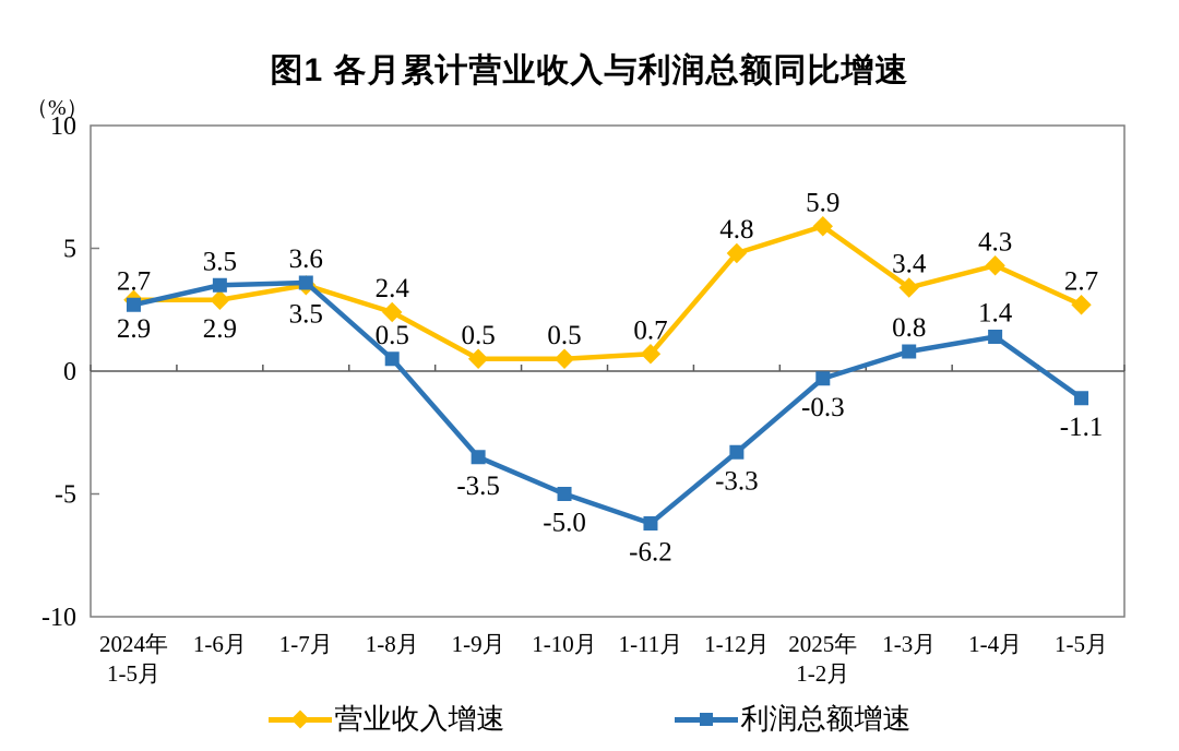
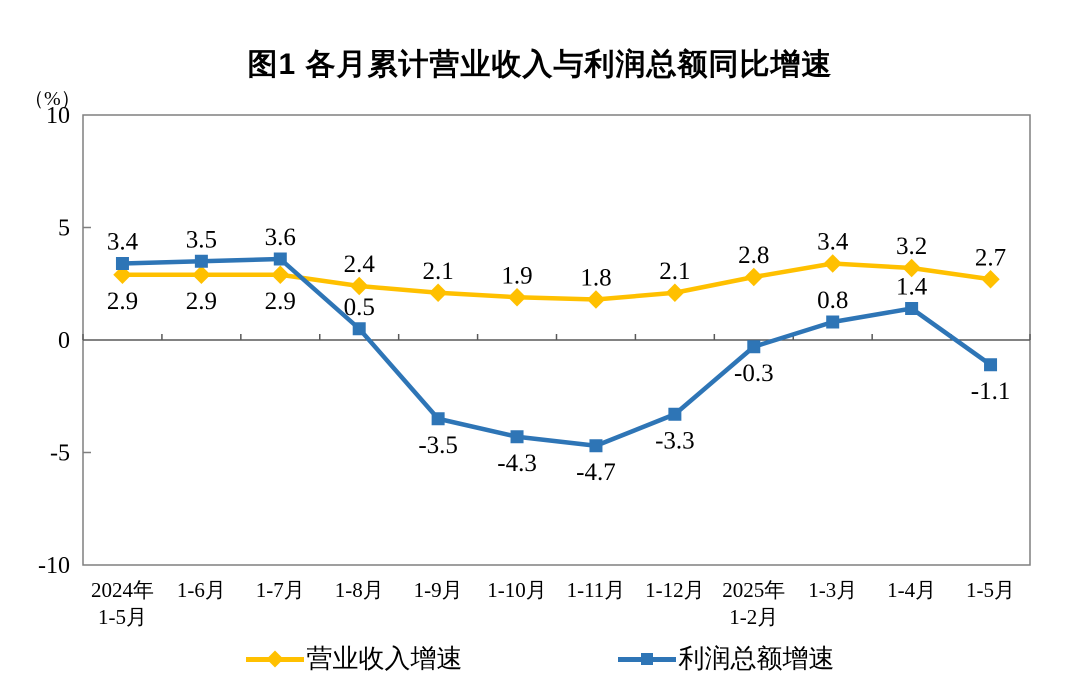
利润总额增速/2024年 1-5月: 2.7 -> 3.4
营业收入增速/1-7月: 3.5 -> 2.9
营业收入增速/1-9月: 0.5 -> 2.1
营业收入增速/1-10月: 0.5 -> 1.9
利润总额增速/1-10月: -5.0 -> -4.3
营业收入增速/1-11月: 0.7 -> 1.8
利润总额增速/1-11月: -6.2 -> -4.7
营业收入增速/1-12月: 4.8 -> 2.1
营业收入增速/2025年 1-2月: 5.9 -> 2.8
营业收入增速/1-4月: 4.3 -> 3.2
